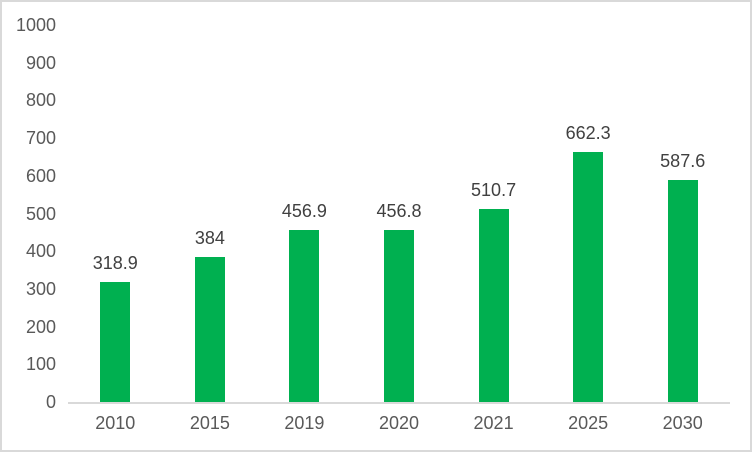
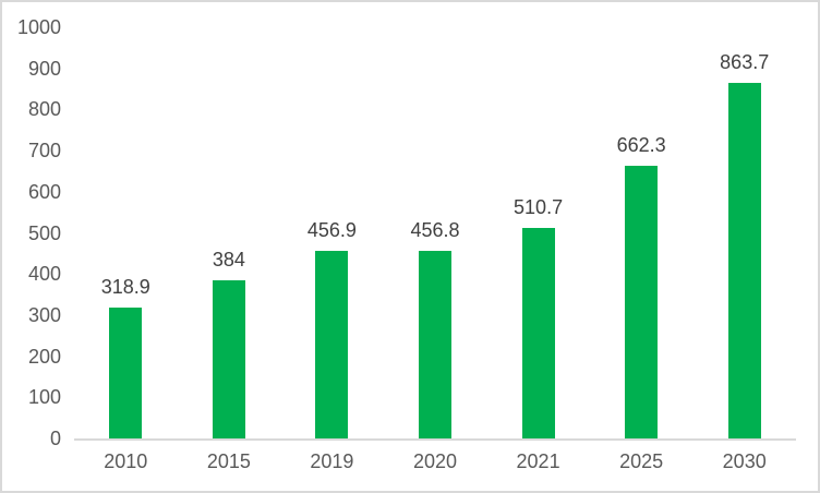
2030: 587.6 -> 863.7
